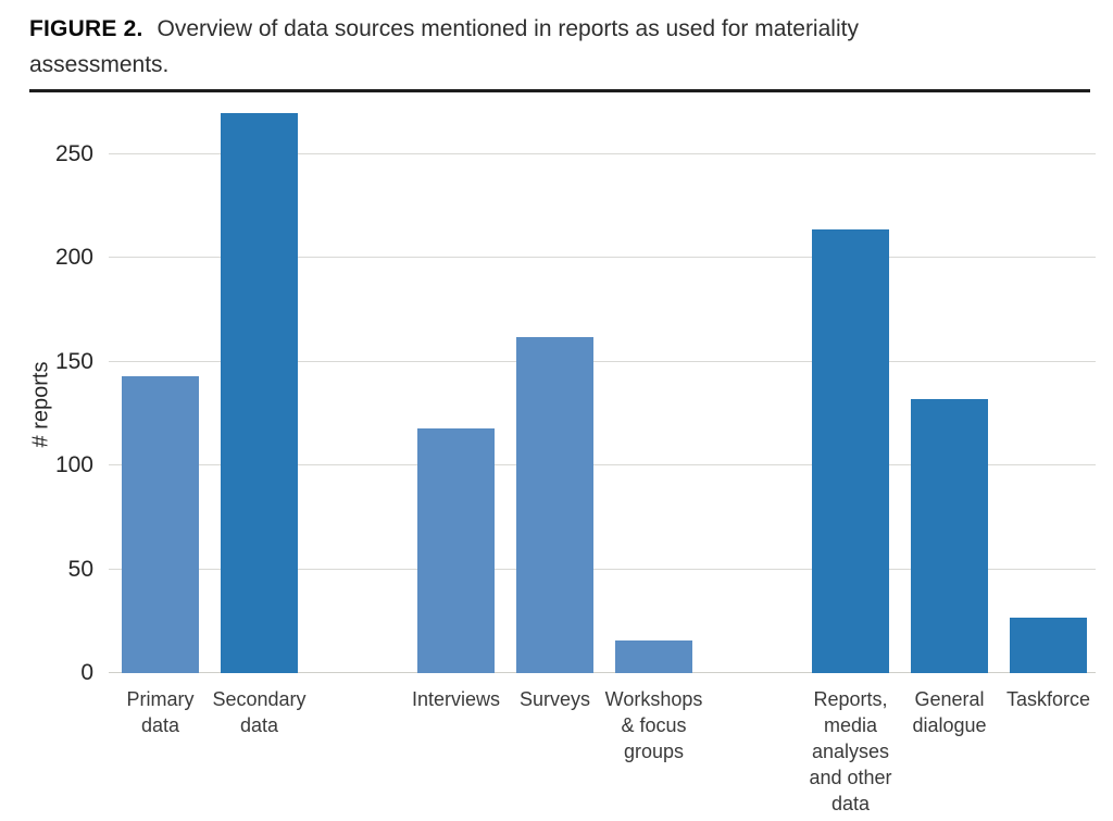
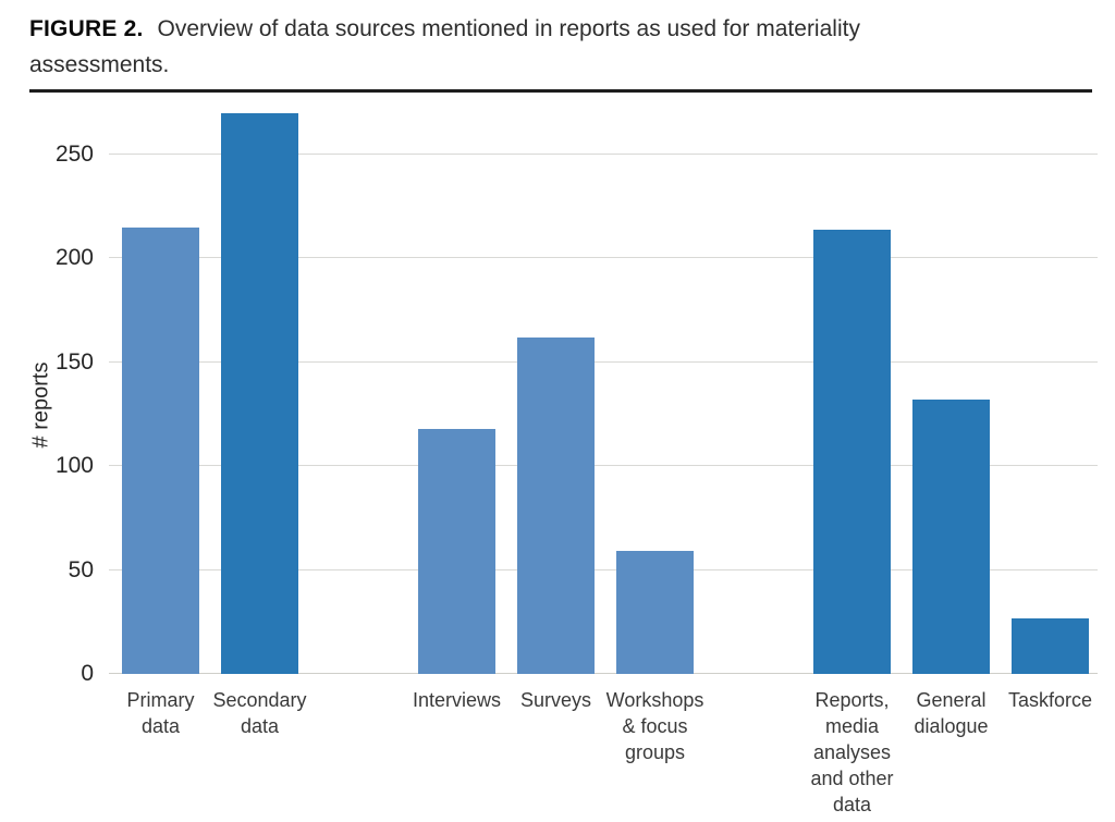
Primary data: 143 -> 215
Workshops & focus groups: 16 -> 59
